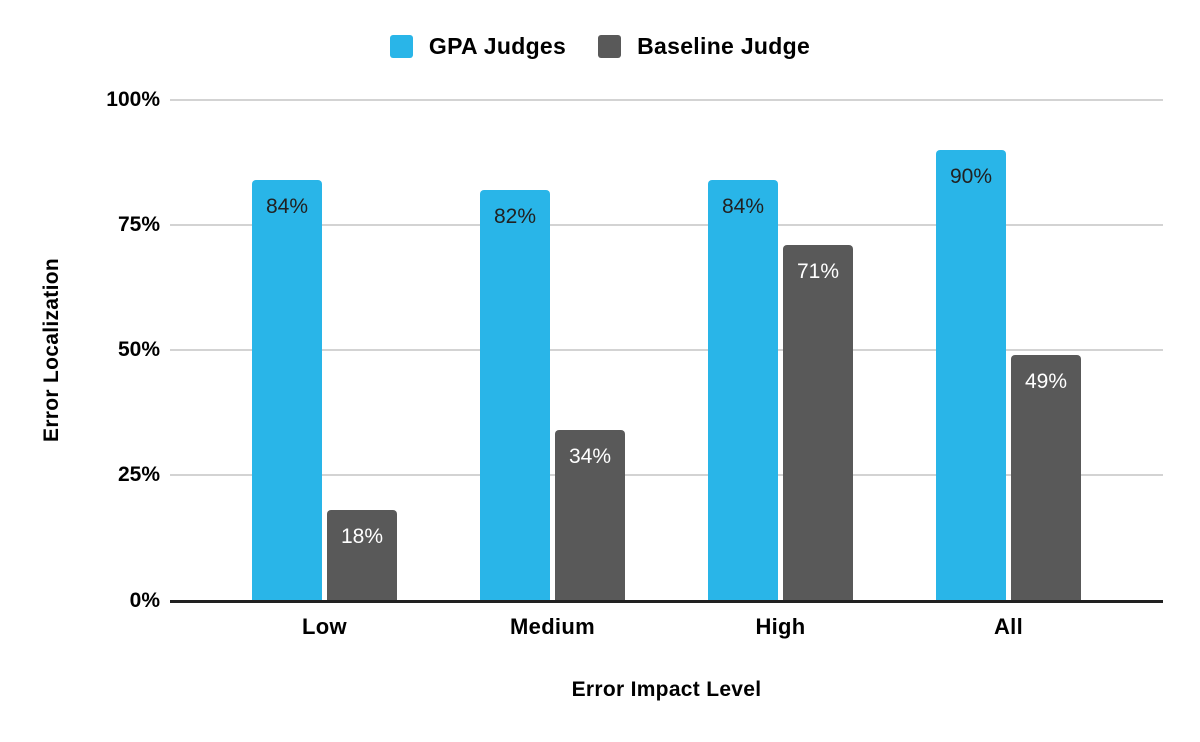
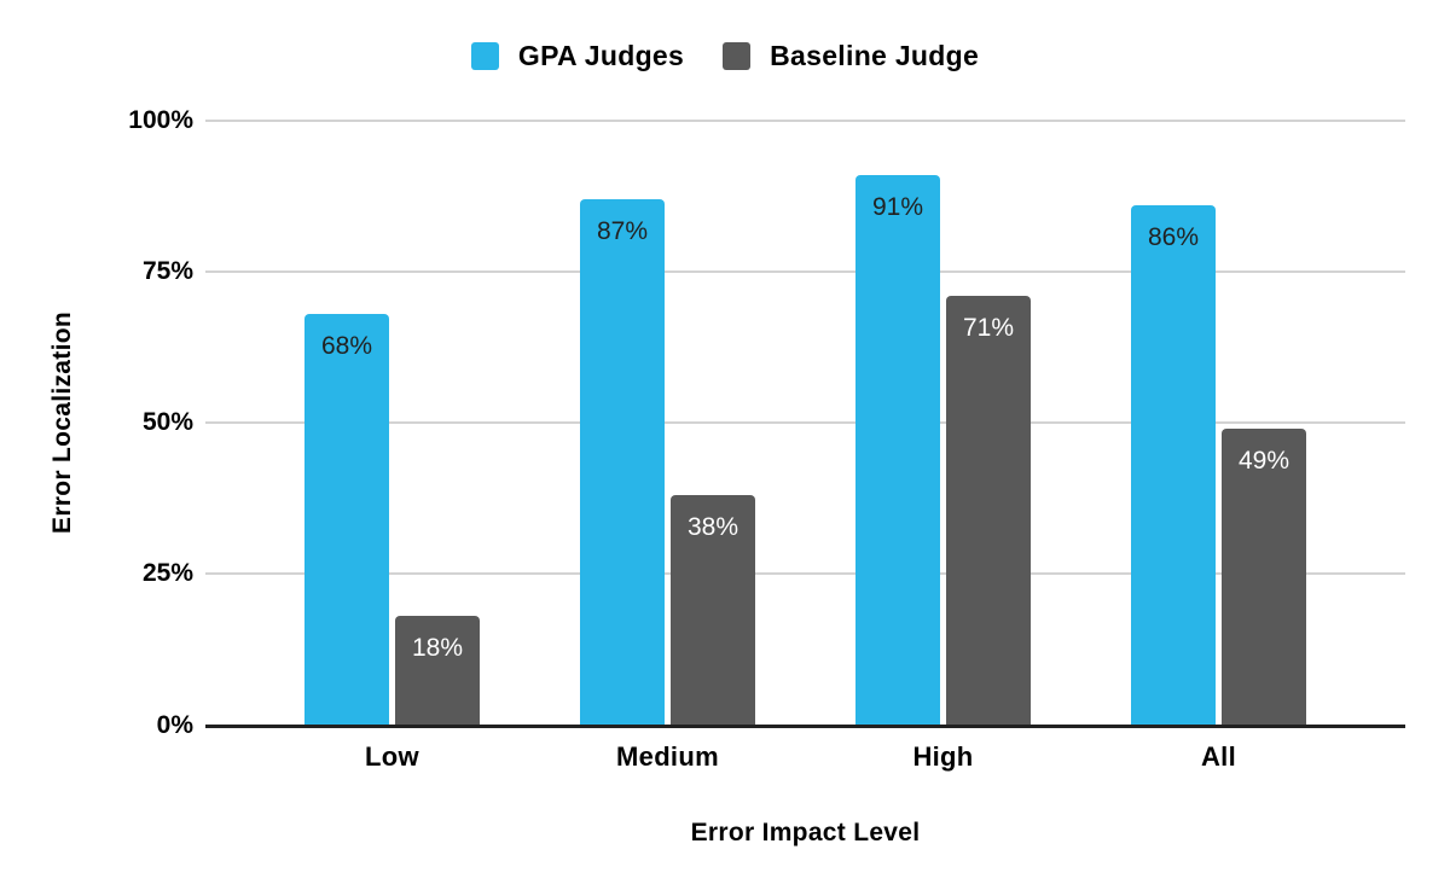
GPA Judges/Low: 84% -> 68%
GPA Judges/Medium: 82% -> 87%
Baseline Judge/Medium: 34% -> 38%
GPA Judges/High: 84% -> 91%
GPA Judges/All: 90% -> 86%
